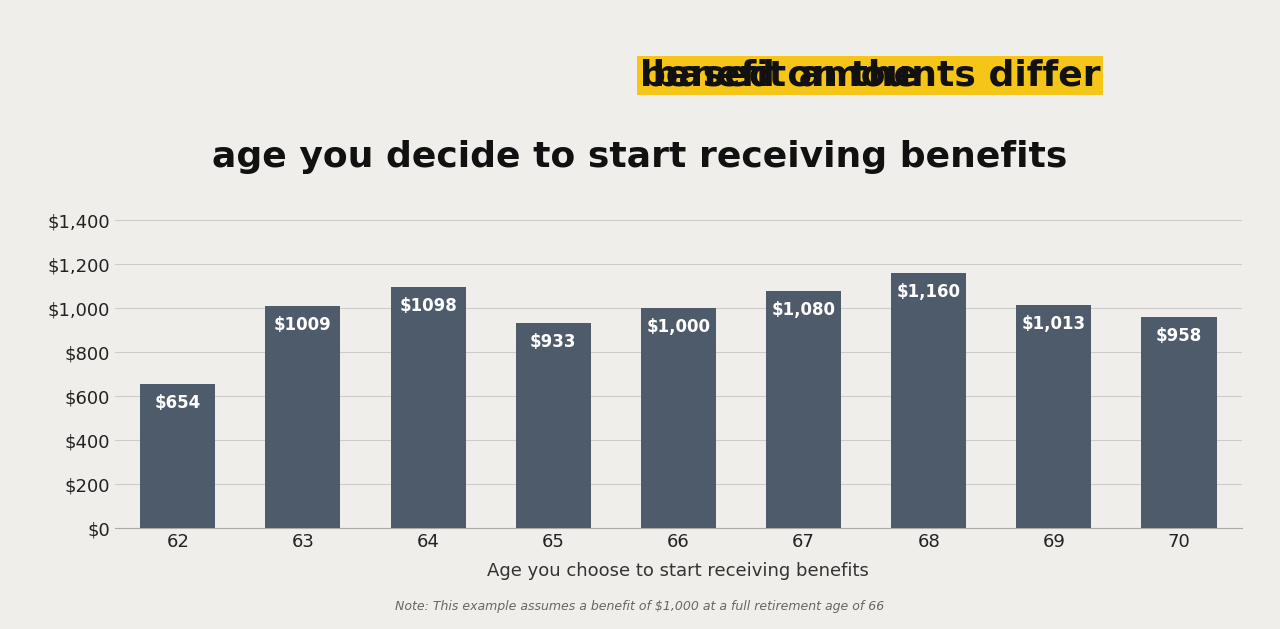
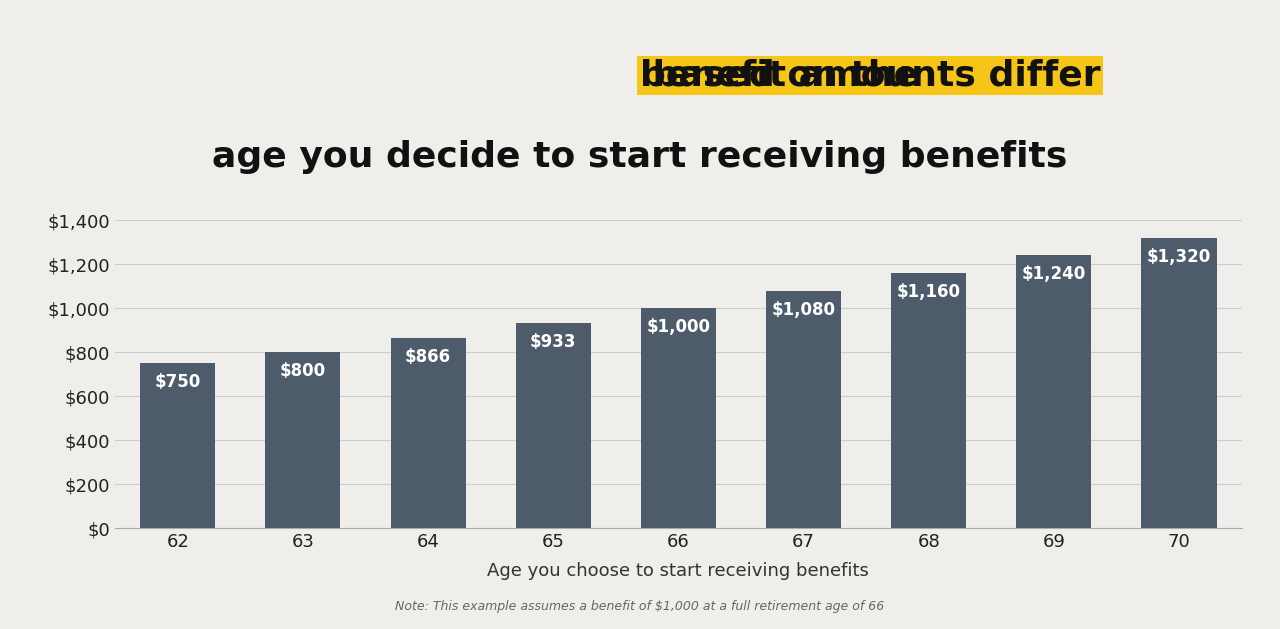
62: $654 -> $750
63: $1009 -> $800
64: $1098 -> $866
69: $1,013 -> $1,240
70: $958 -> $1,320
